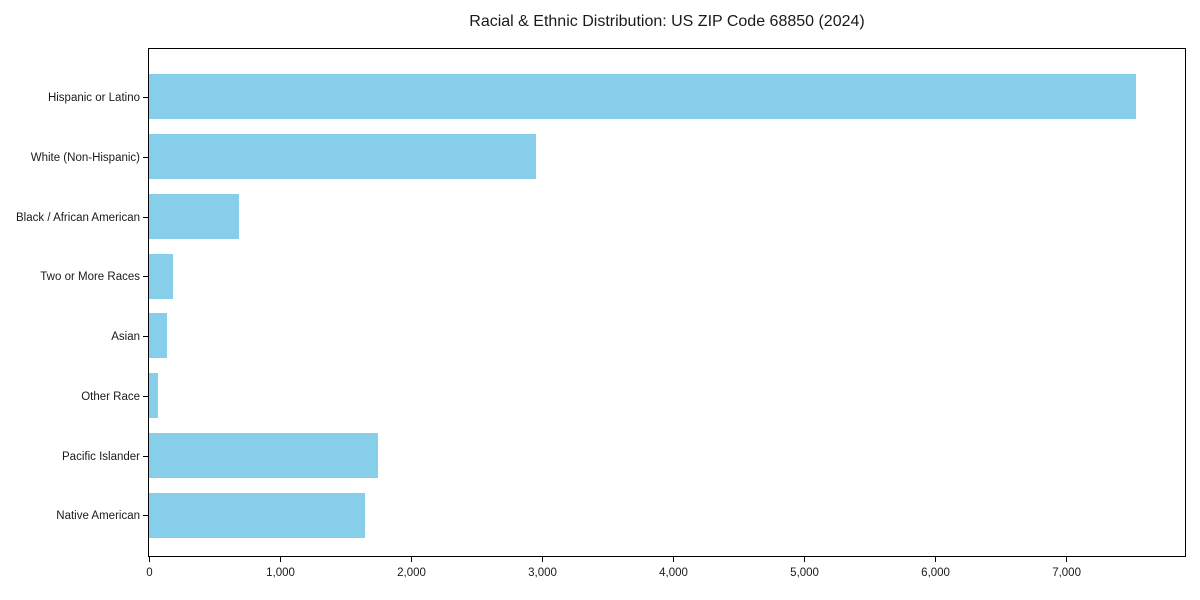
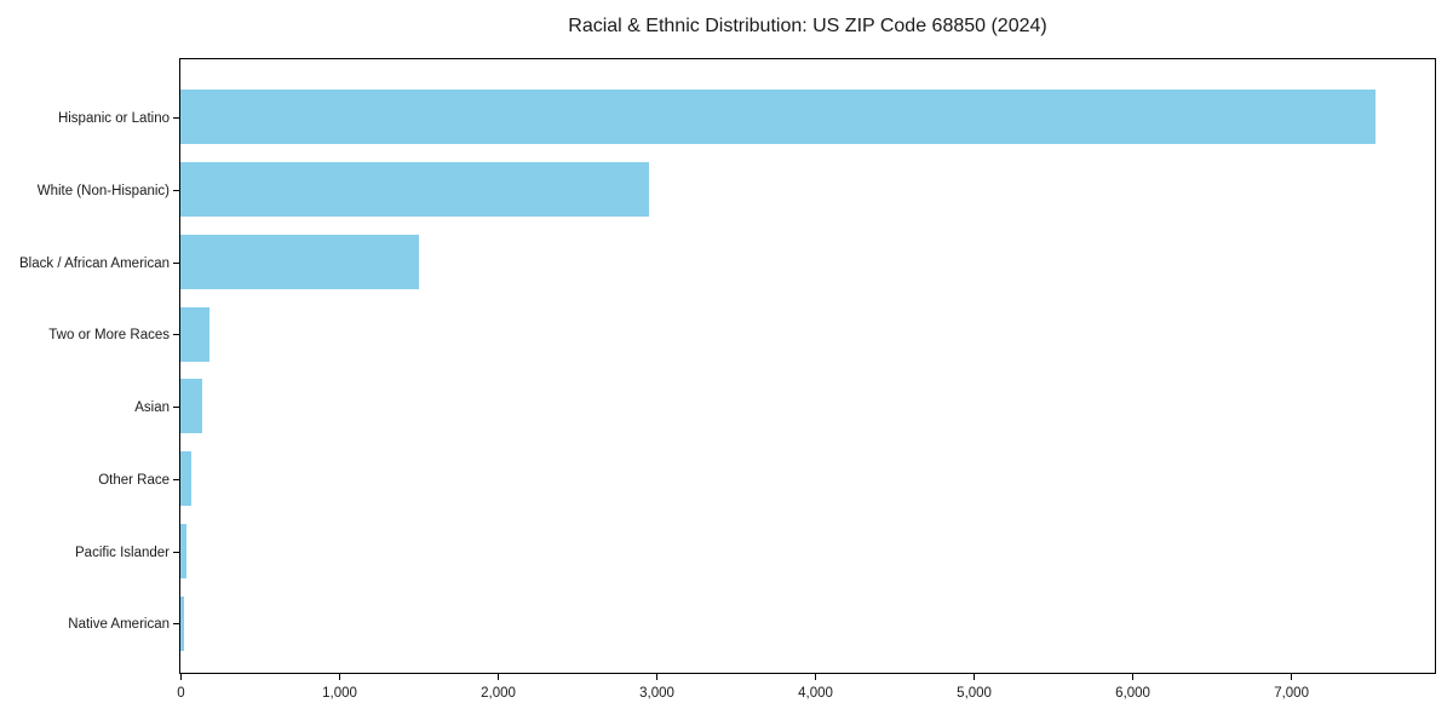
Black / African American: 690 -> 1500
Pacific Islander: 1750 -> 40
Native American: 1650 -> 20
